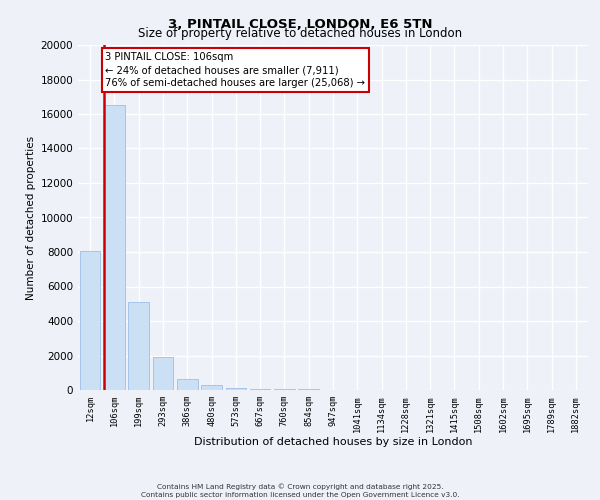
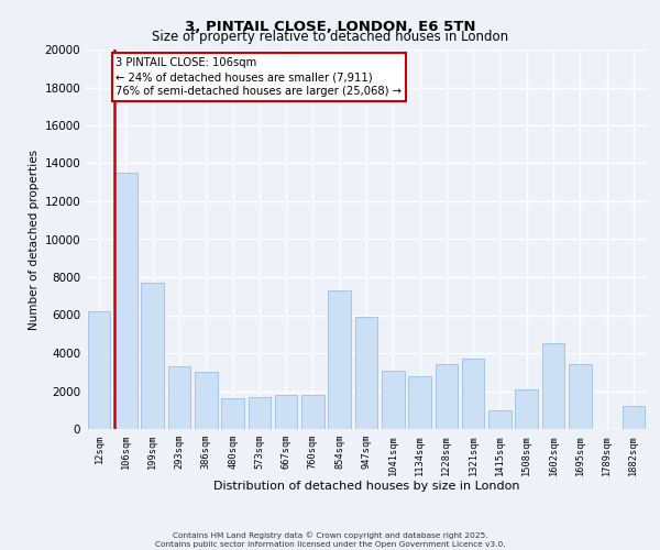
12sqm: 8000 -> 6200
106sqm: 16500 -> 13500
199sqm: 5100 -> 7700
293sqm: 1900 -> 3300
386sqm: 600 -> 3000
480sqm: 300 -> 1600
573sqm: 100 -> 1700
667sqm: 100 -> 1800
760sqm: 100 -> 1800
854sqm: 0 -> 7300
947sqm: 0 -> 5900
1041sqm: 0 -> 3100
1134sqm: 0 -> 2800
1228sqm: 0 -> 3400
1321sqm: 0 -> 3700
1415sqm: 0 -> 1000
1508sqm: 0 -> 2100
1602sqm: 0 -> 4500
1695sqm: 0 -> 3400
1882sqm: 0 -> 1200
